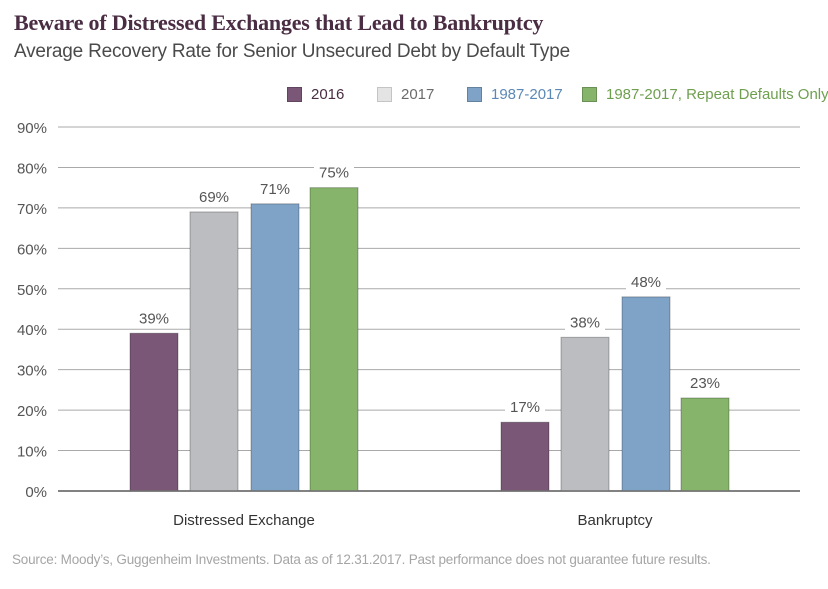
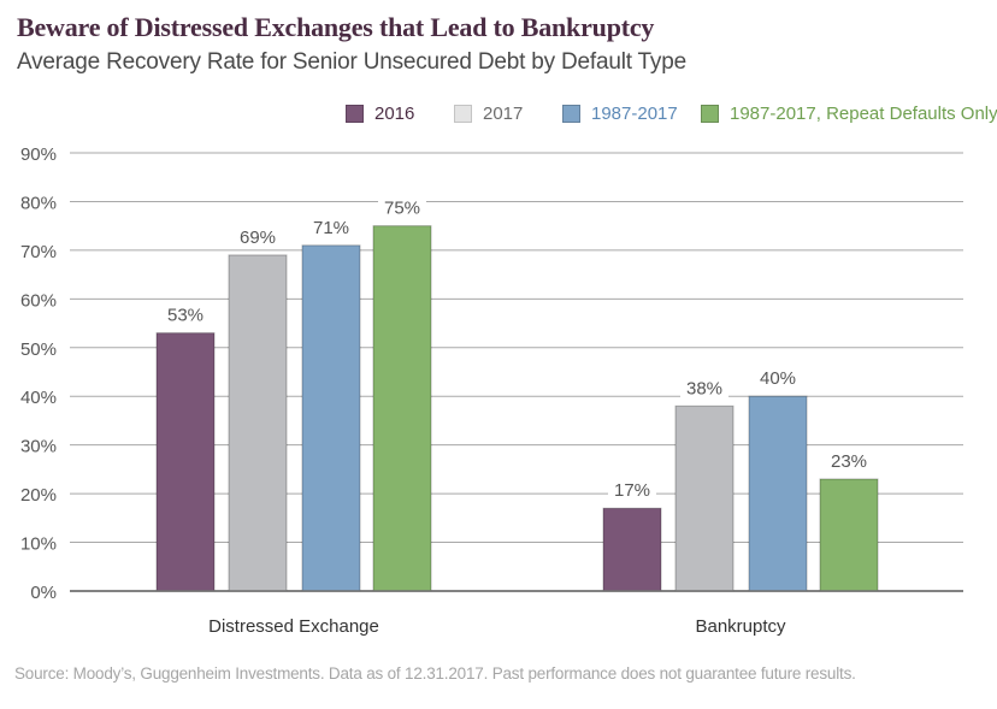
2016/Distressed Exchange: 39% -> 53%
1987-2017/Bankruptcy: 48% -> 40%
